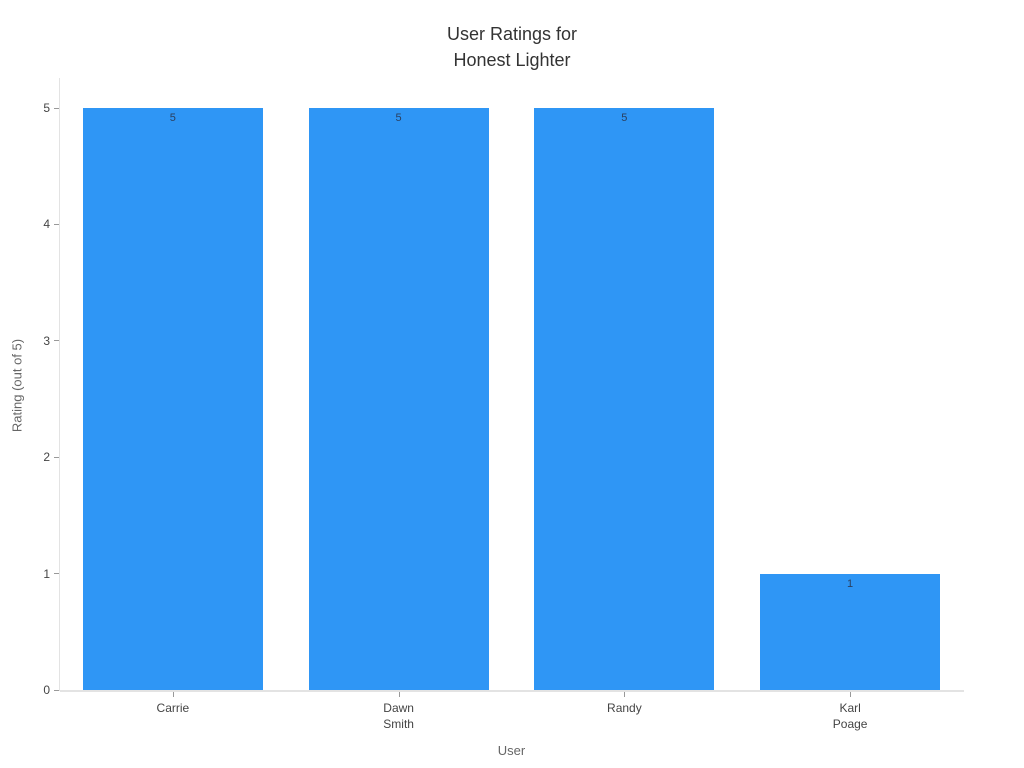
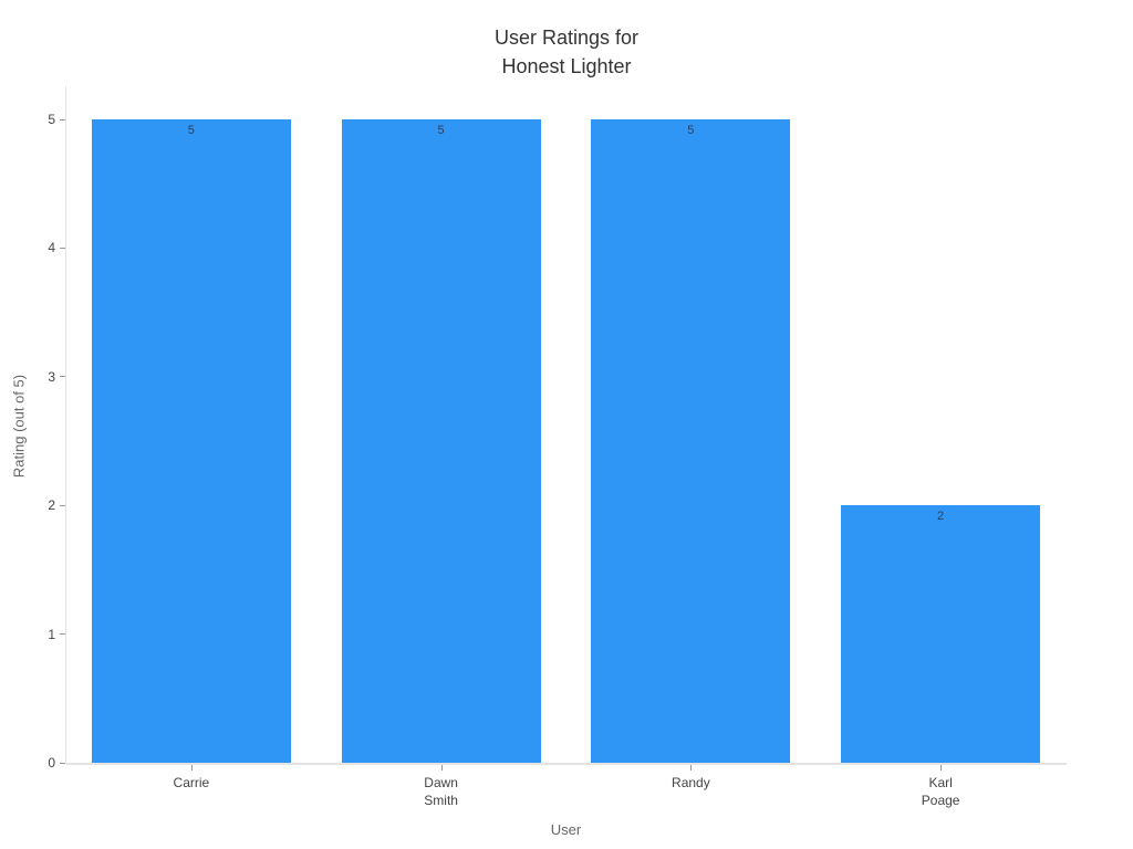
Karl Poage: 1 -> 2
